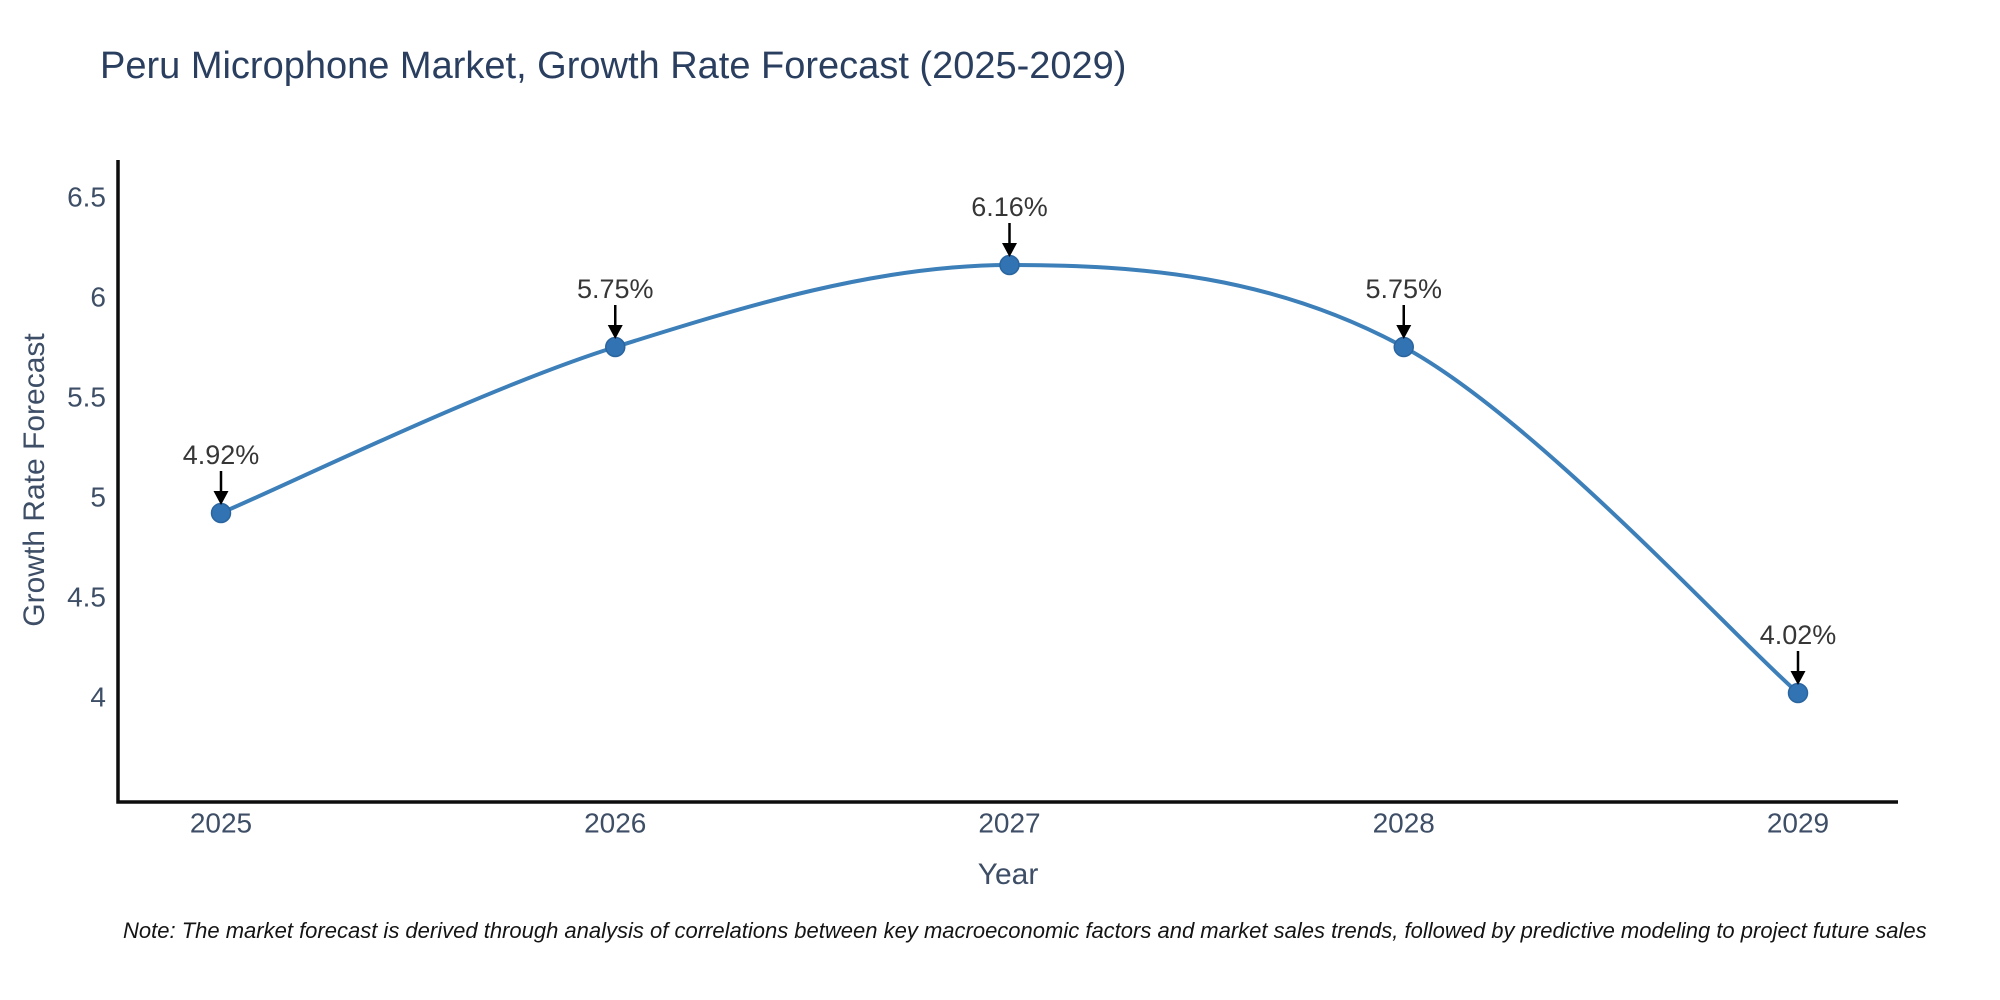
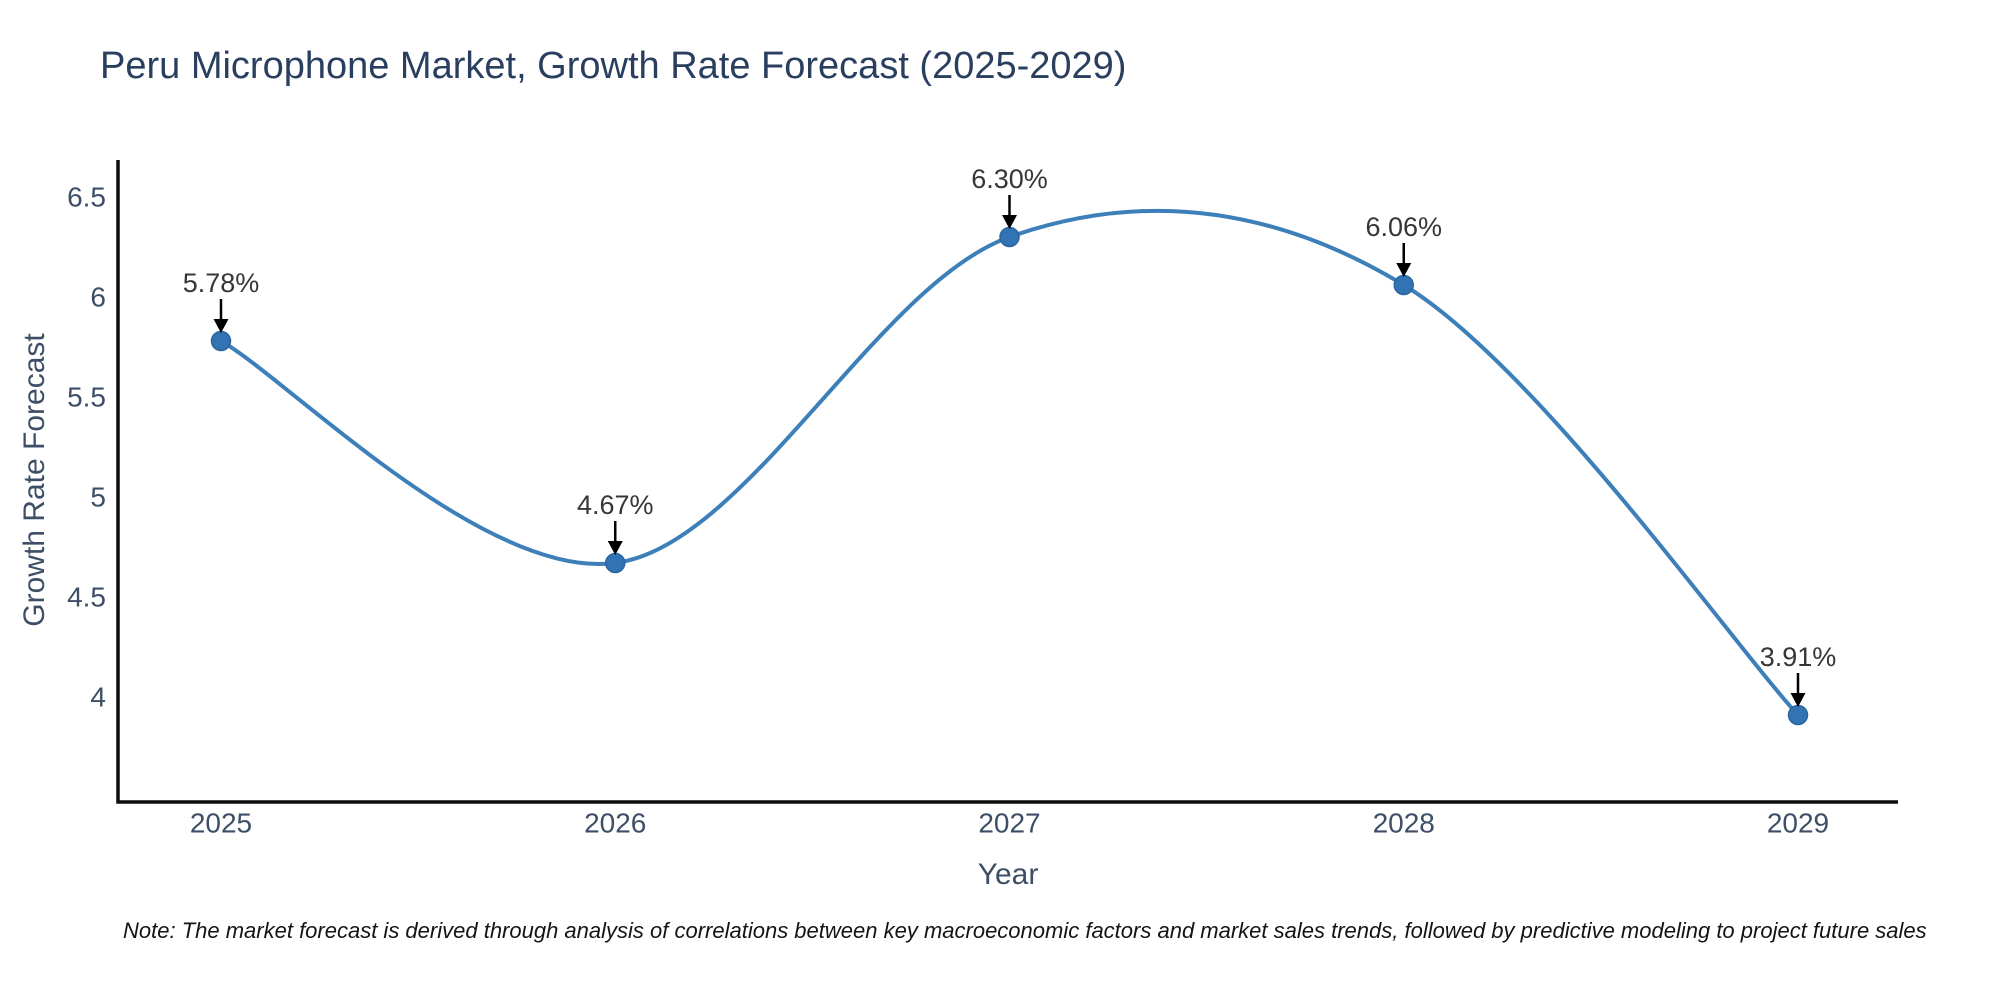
2025: 4.92% -> 5.78%
2026: 5.75% -> 4.67%
2027: 6.16% -> 6.30%
2028: 5.75% -> 6.06%
2029: 4.02% -> 3.91%
